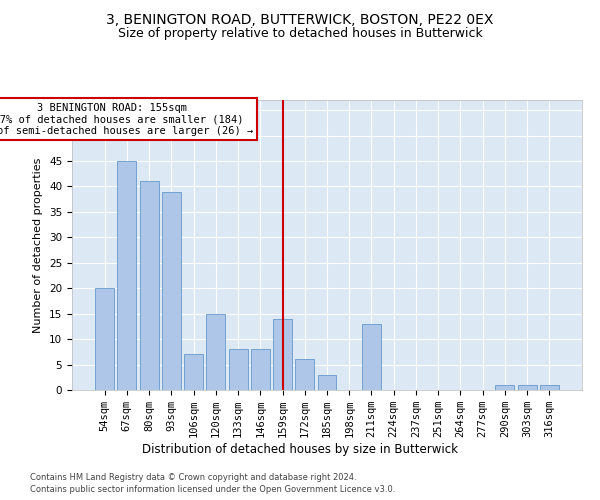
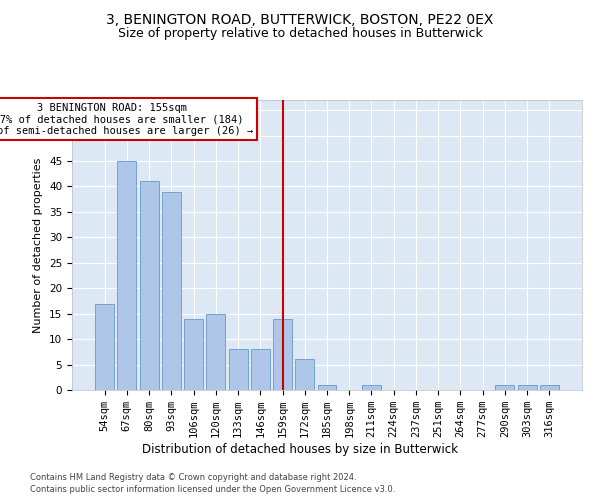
54sqm: 20 -> 17
106sqm: 7 -> 14
185sqm: 3 -> 1
211sqm: 13 -> 1
